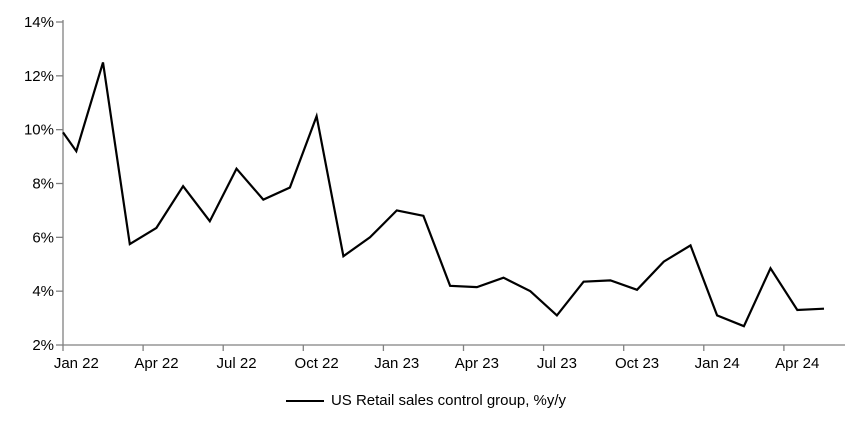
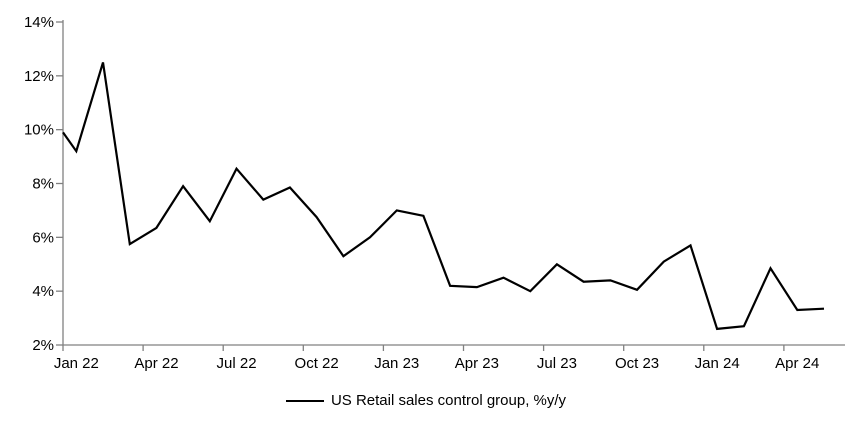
Oct 22: 10.5% -> 6.8%
Jul 23: 3.1% -> 5.0%
Jan 24: 3.1% -> 2.6%
